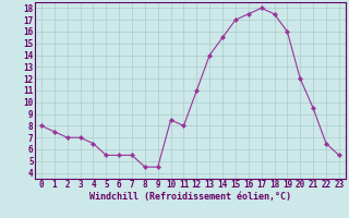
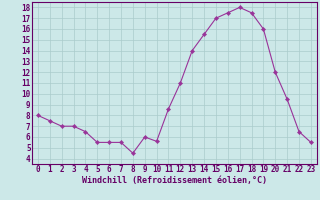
9: 4.5 -> 6.0
10: 8.5 -> 5.6
11: 8.0 -> 8.6
